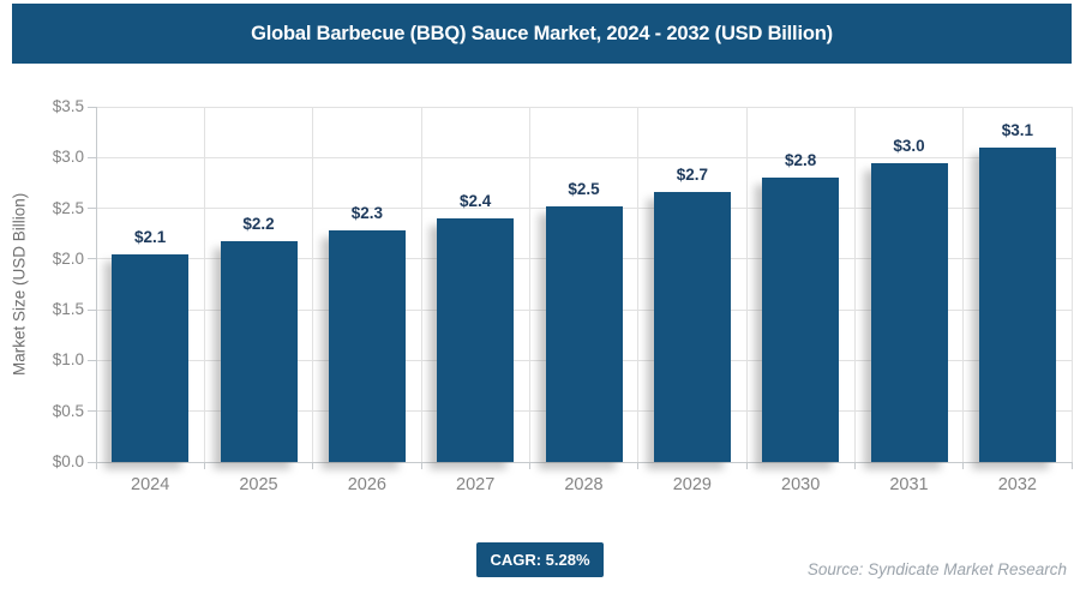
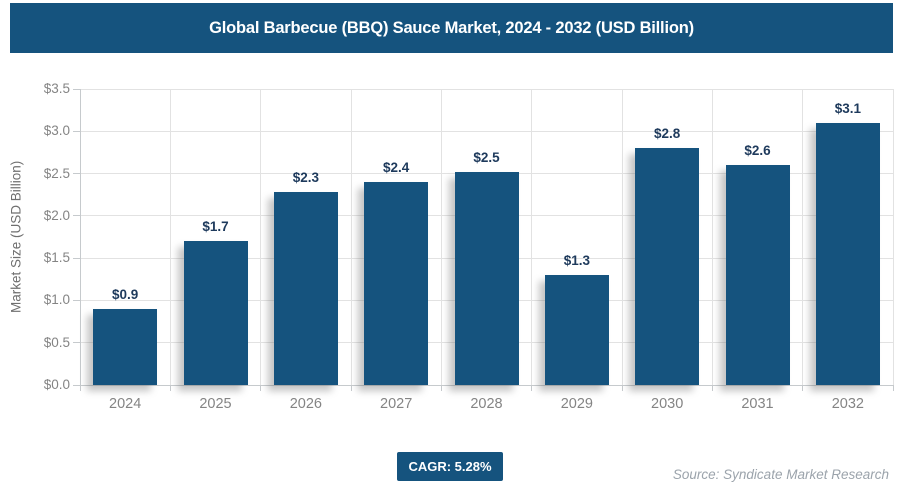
2024: $2.1 -> $0.9
2025: $2.2 -> $1.7
2029: $2.7 -> $1.3
2031: $3.0 -> $2.6
